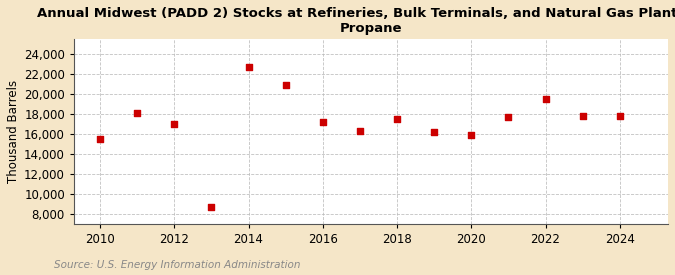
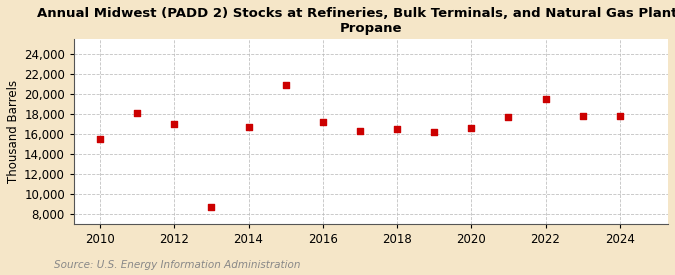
2014: 22,700 -> 16,700
2018: 17,500 -> 16,500
2020: 15,900 -> 16,600
